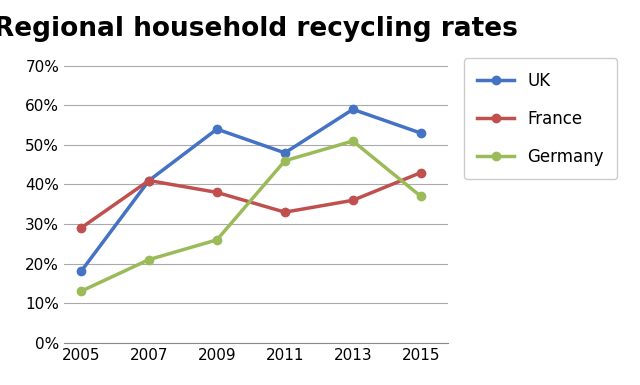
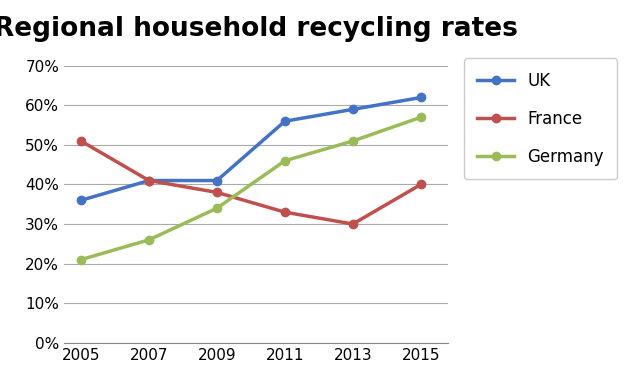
UK/2005: 18% -> 36%
France/2005: 29% -> 51%
Germany/2005: 13% -> 21%
Germany/2007: 21% -> 26%
UK/2009: 54% -> 41%
Germany/2009: 26% -> 34%
UK/2011: 48% -> 56%
France/2013: 36% -> 30%
UK/2015: 53% -> 62%
France/2015: 43% -> 40%
Germany/2015: 37% -> 57%
